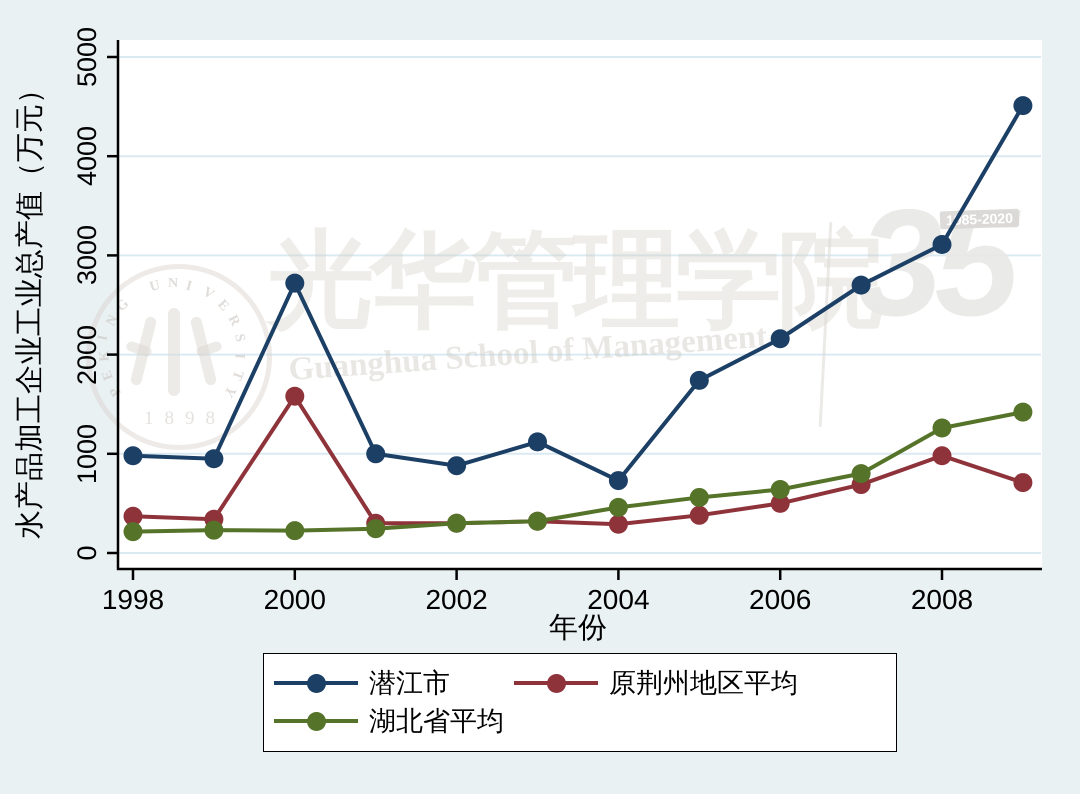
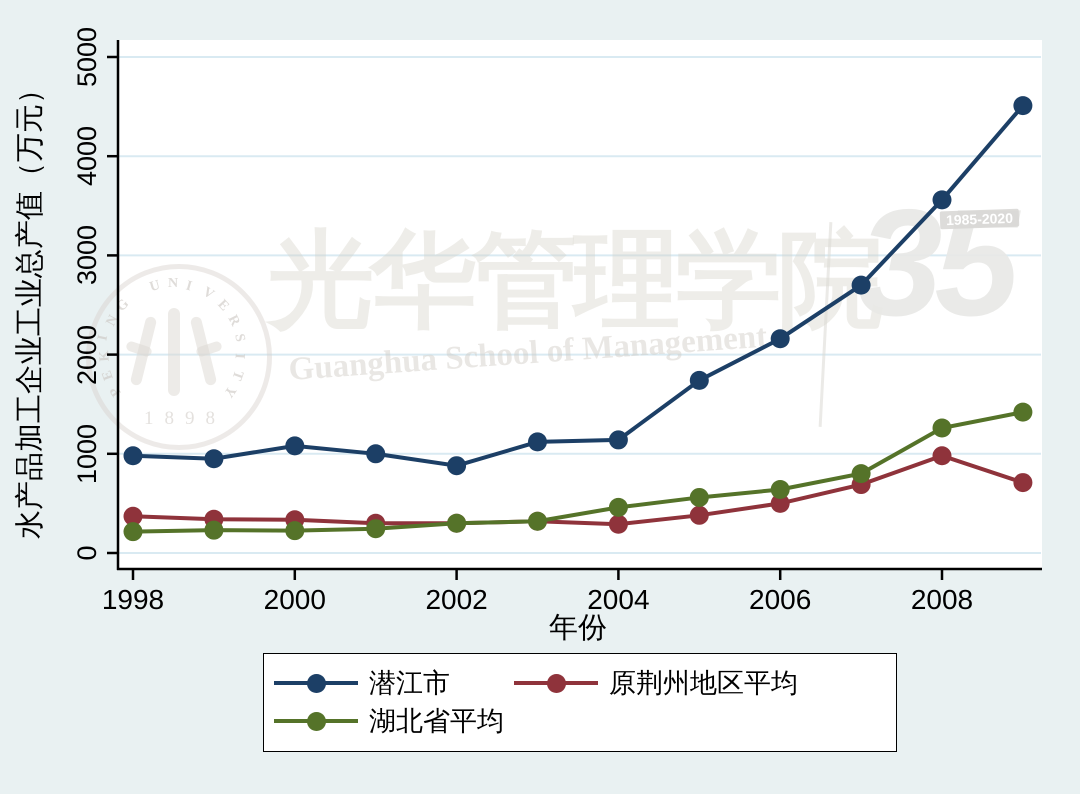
潜江市/2000: 2720 -> 1080
原荆州地区平均/2000: 1580 -> 340
潜江市/2004: 730 -> 1140
潜江市/2008: 3110 -> 3560
